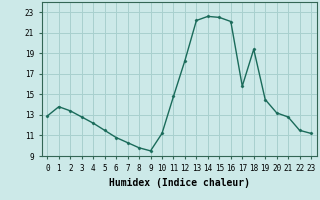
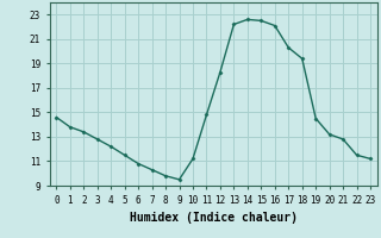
0: 12.9 -> 14.6
17: 15.8 -> 20.3
